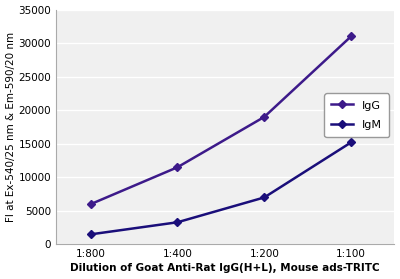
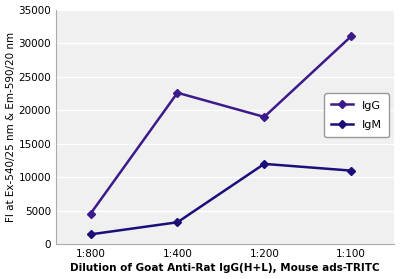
IgG/1:800: 6000 -> 4600
IgG/1:400: 11500 -> 22600
IgM/1:200: 7000 -> 12000
IgM/1:100: 15200 -> 11000
